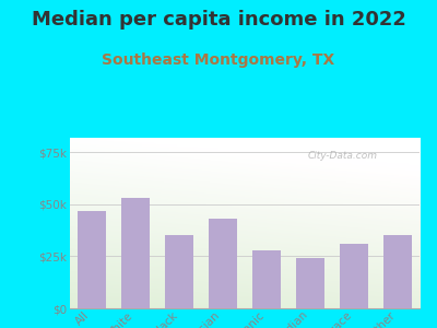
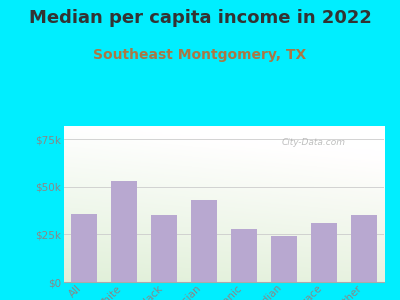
All: $47k -> $36k
